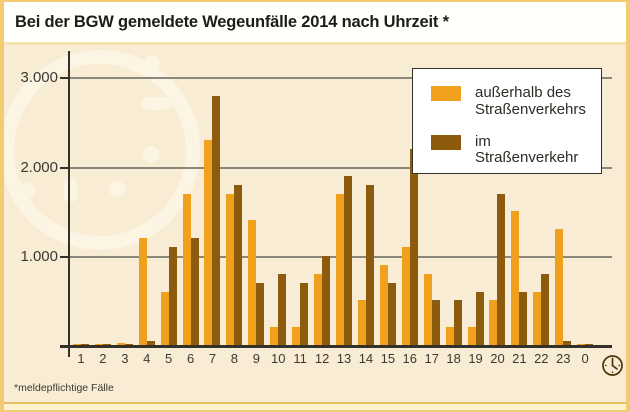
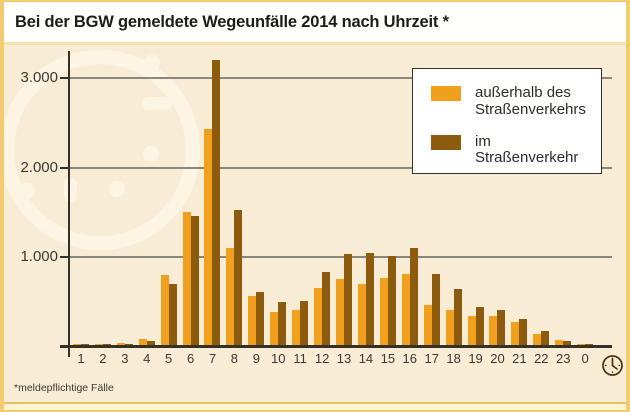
außerhalb des Straßenverkehrs/4: 1200 -> 100
außerhalb des Straßenverkehrs/5: 600 -> 800
im Straßenverkehr/5: 1100 -> 700
außerhalb des Straßenverkehrs/6: 1700 -> 1500
im Straßenverkehr/6: 1200 -> 1400
außerhalb des Straßenverkehrs/7: 2300 -> 2400
im Straßenverkehr/7: 2800 -> 3200
außerhalb des Straßenverkehrs/8: 1700 -> 1100
im Straßenverkehr/8: 1800 -> 1500
außerhalb des Straßenverkehrs/9: 1400 -> 600
im Straßenverkehr/9: 700 -> 600
außerhalb des Straßenverkehrs/10: 200 -> 400
im Straßenverkehr/10: 800 -> 500
außerhalb des Straßenverkehrs/11: 200 -> 400
im Straßenverkehr/11: 700 -> 500
außerhalb des Straßenverkehrs/12: 800 -> 600
im Straßenverkehr/12: 1000 -> 800
außerhalb des Straßenverkehrs/13: 1700 -> 700
im Straßenverkehr/13: 1900 -> 1000
außerhalb des Straßenverkehrs/14: 500 -> 700
im Straßenverkehr/14: 1800 -> 1000
außerhalb des Straßenverkehrs/15: 900 -> 800
im Straßenverkehr/15: 700 -> 1000
außerhalb des Straßenverkehrs/16: 1100 -> 800
im Straßenverkehr/16: 2200 -> 1100
außerhalb des Straßenverkehrs/17: 800 -> 400
im Straßenverkehr/17: 500 -> 800
außerhalb des Straßenverkehrs/18: 200 -> 400
im Straßenverkehr/18: 500 -> 600
außerhalb des Straßenverkehrs/19: 200 -> 300
im Straßenverkehr/19: 600 -> 400
außerhalb des Straßenverkehrs/20: 500 -> 300
im Straßenverkehr/20: 1700 -> 400
außerhalb des Straßenverkehrs/21: 1500 -> 300
im Straßenverkehr/21: 600 -> 300
außerhalb des Straßenverkehrs/22: 600 -> 100
im Straßenverkehr/22: 800 -> 200
außerhalb des Straßenverkehrs/23: 1300 -> 100
